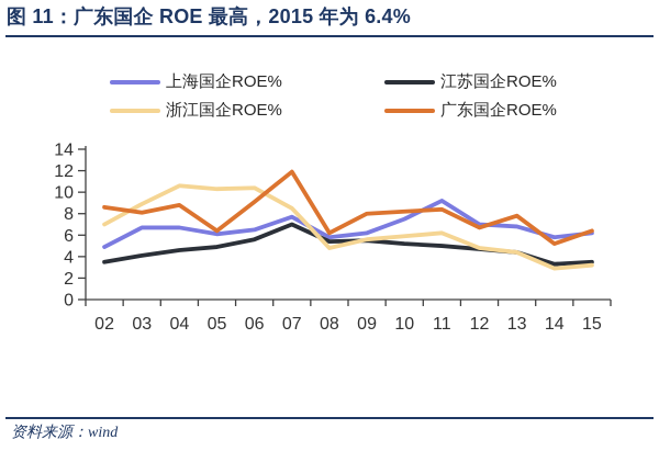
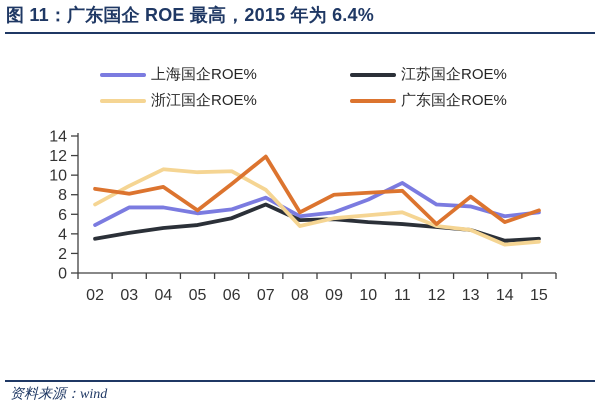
广东国企ROE%/12: 7 -> 5
